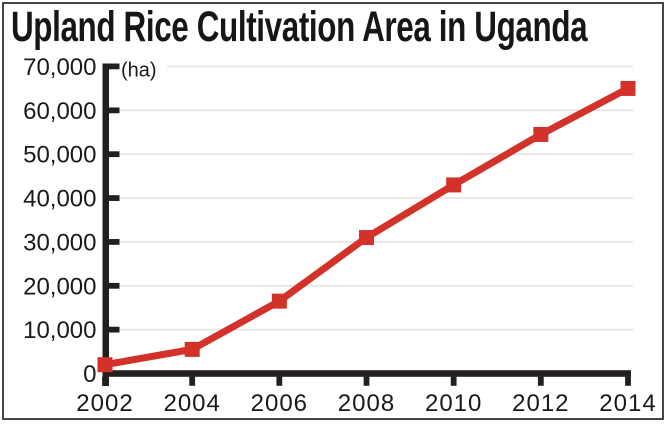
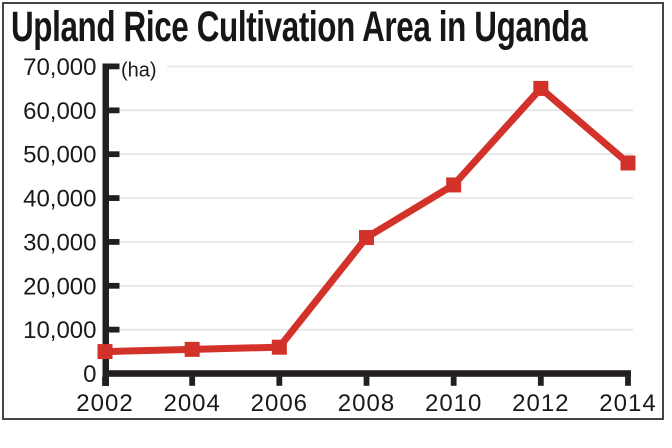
2002: 2000 -> 5000
2006: 16000 -> 6000
2012: 54000 -> 65000
2014: 65000 -> 48000
